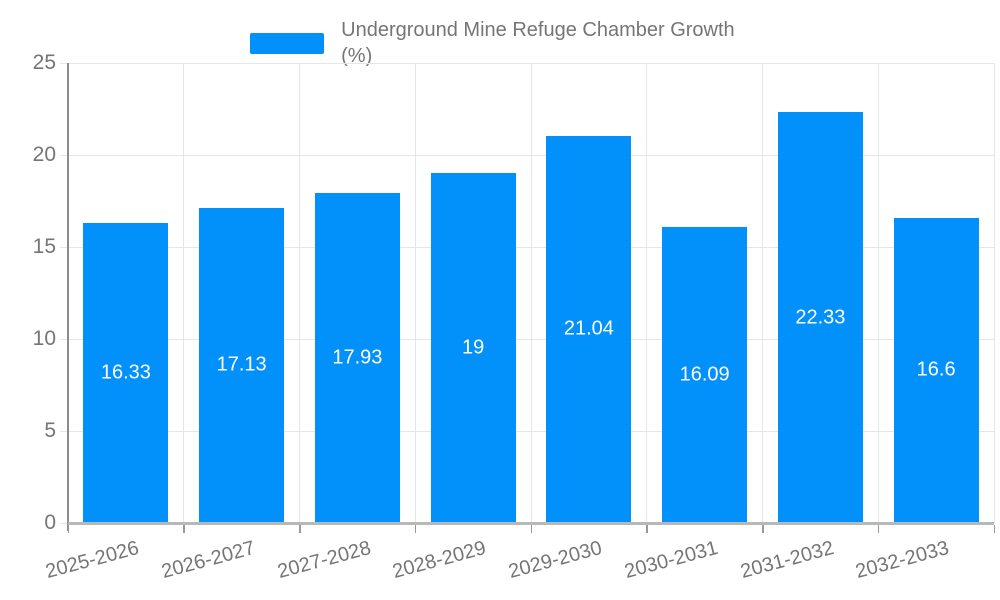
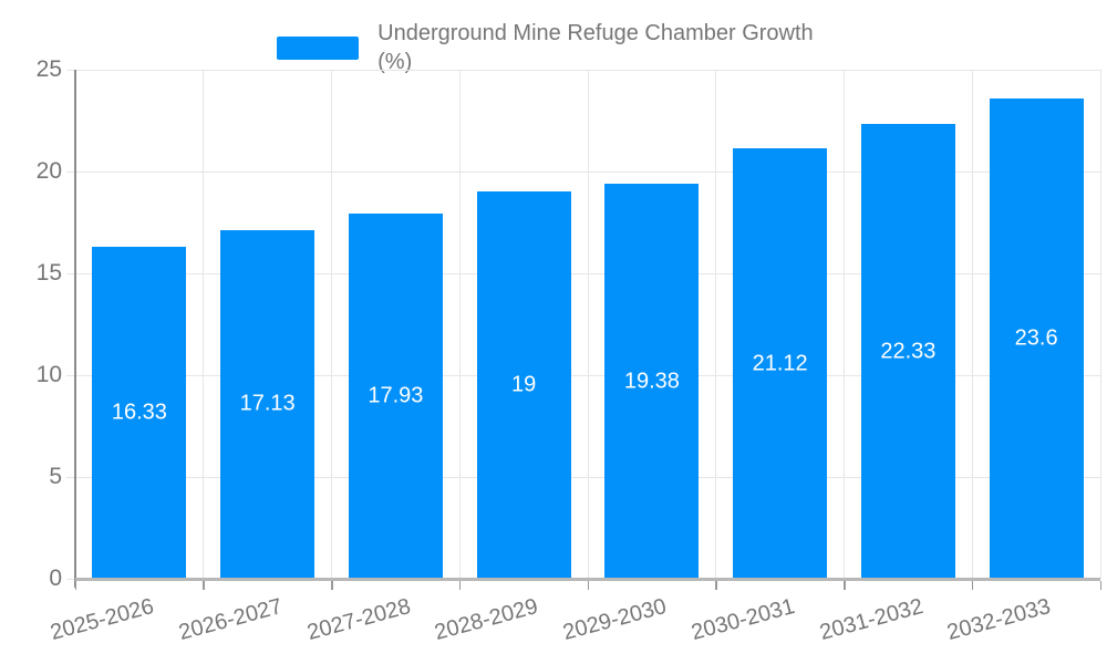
2029-2030: 21.04 -> 19.38
2030-2031: 16.09 -> 21.12
2032-2033: 16.6 -> 23.6
